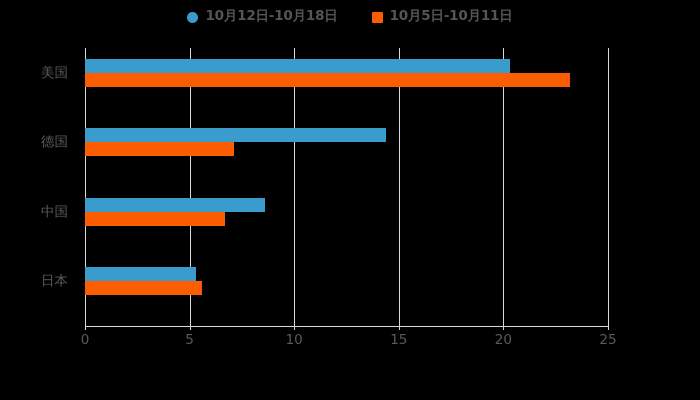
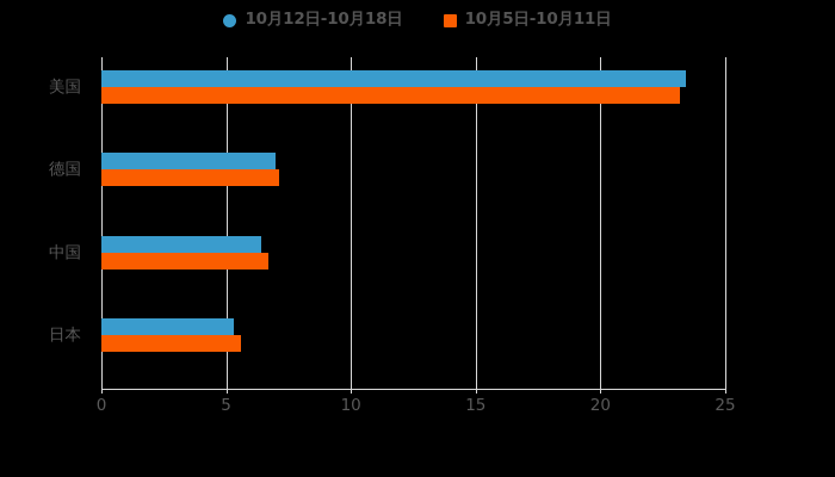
10月12日-10月18日/美国: 20.3 -> 23.4
10月12日-10月18日/德国: 14.4 -> 7.0
10月12日-10月18日/中国: 8.6 -> 6.4
